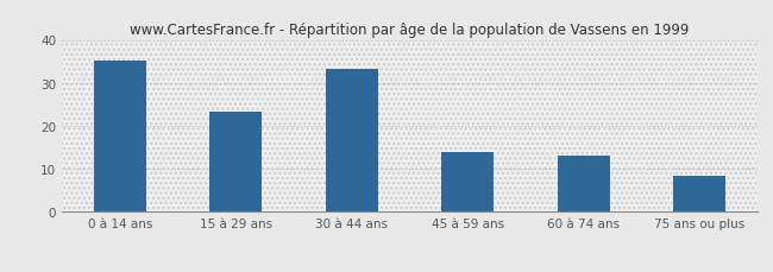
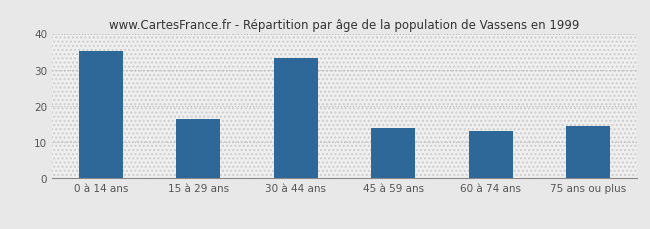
15 à 29 ans: 23.2 -> 16.5
75 ans ou plus: 8.3 -> 14.5
